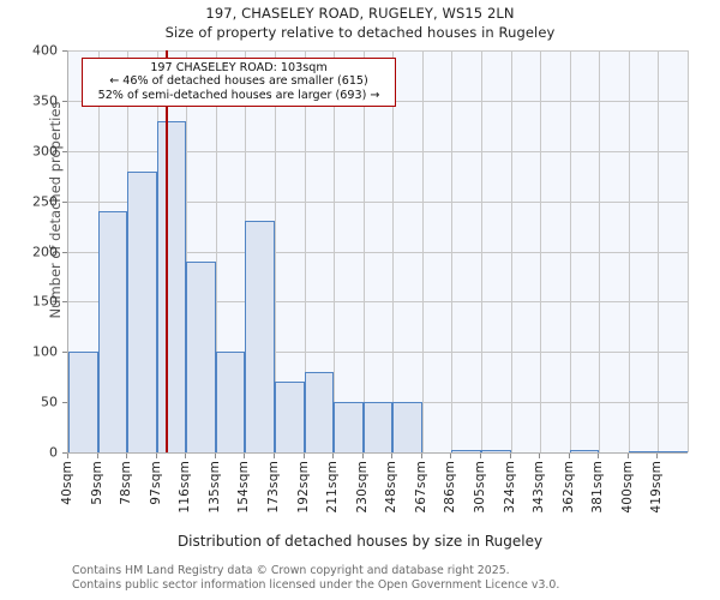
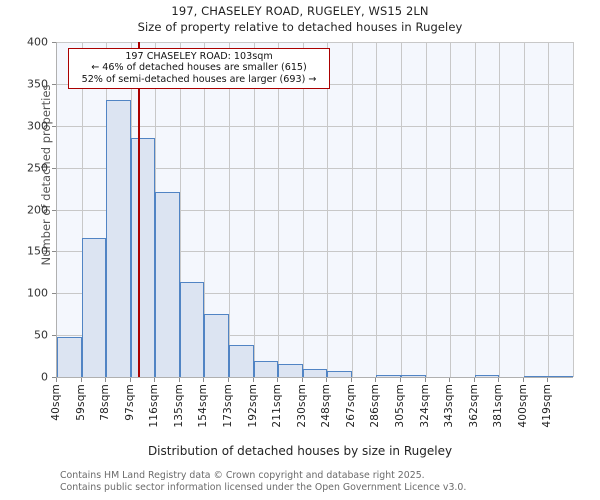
40sqm: 100 -> 50
59sqm: 240 -> 170
78sqm: 280 -> 330
97sqm: 330 -> 280
116sqm: 190 -> 220
135sqm: 100 -> 110
154sqm: 230 -> 80
173sqm: 70 -> 40
192sqm: 80 -> 20
211sqm: 50 -> 20
230sqm: 50 -> 10
248sqm: 50 -> 10
